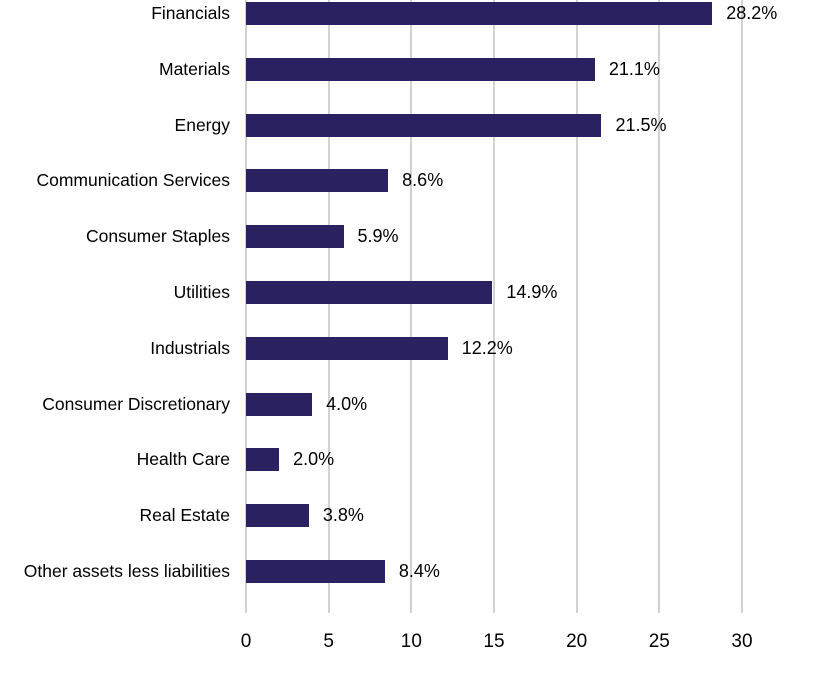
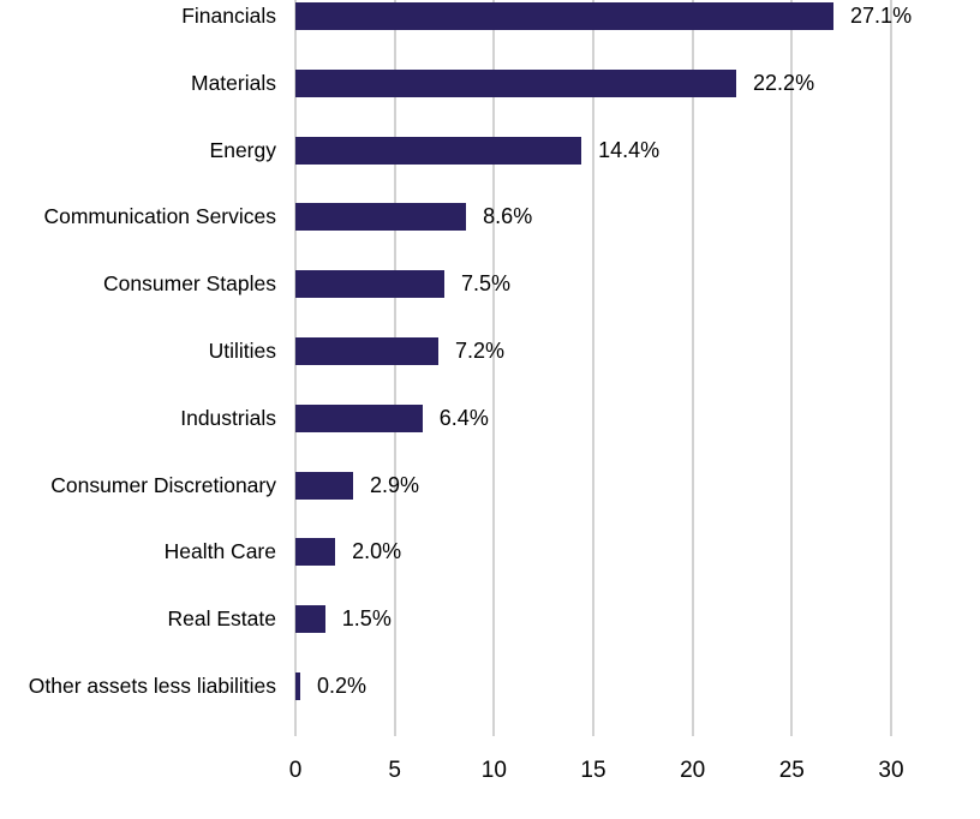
Financials: 28.2% -> 27.1%
Materials: 21.1% -> 22.2%
Energy: 21.5% -> 14.4%
Consumer Staples: 5.9% -> 7.5%
Utilities: 14.9% -> 7.2%
Industrials: 12.2% -> 6.4%
Consumer Discretionary: 4.0% -> 2.9%
Real Estate: 3.8% -> 1.5%
Other assets less liabilities: 8.4% -> 0.2%
